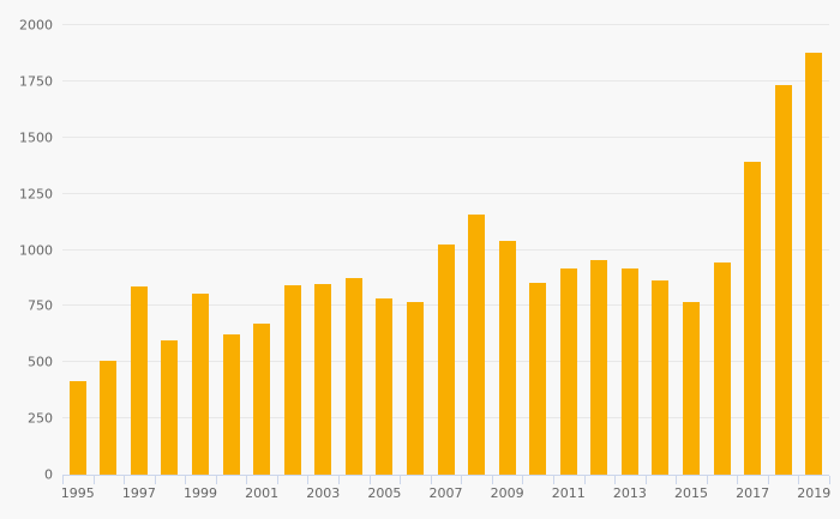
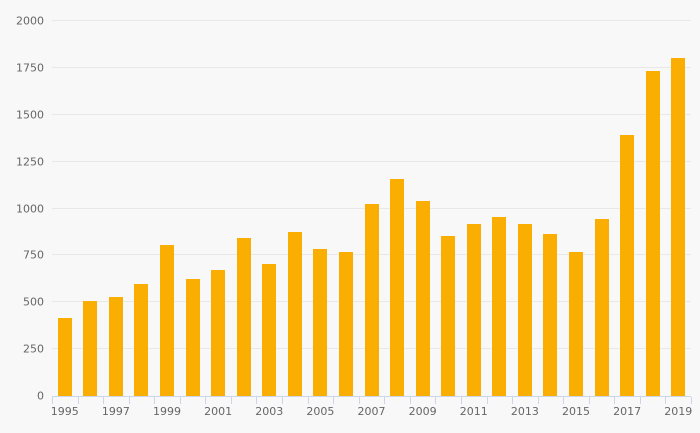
1997: 840 -> 530
2003: 850 -> 700
2019: 1880 -> 1800
